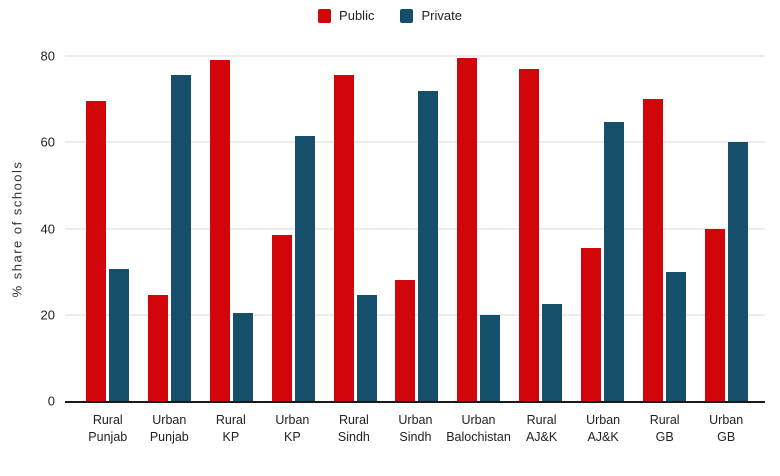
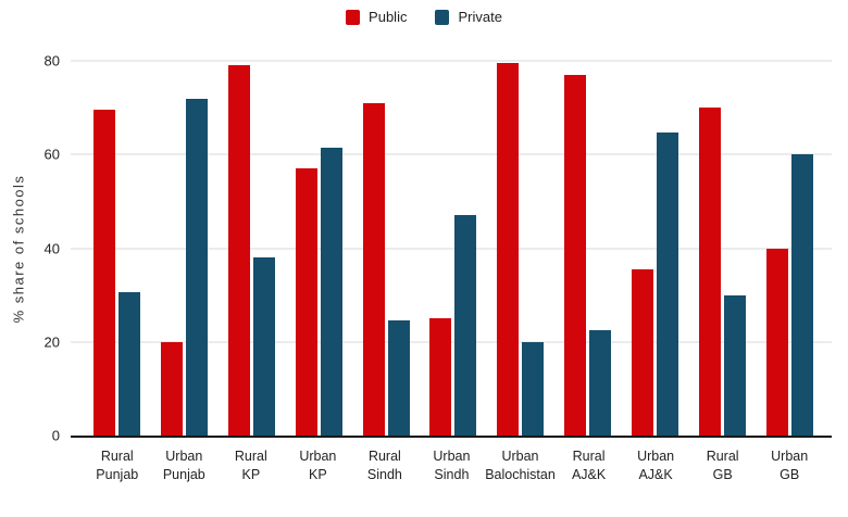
Public/Urban Punjab: 24 -> 20
Private/Urban Punjab: 76 -> 72
Private/Rural KP: 20 -> 38
Public/Urban KP: 38 -> 57
Public/Rural Sindh: 76 -> 71
Public/Urban Sindh: 28 -> 25
Private/Urban Sindh: 72 -> 47
